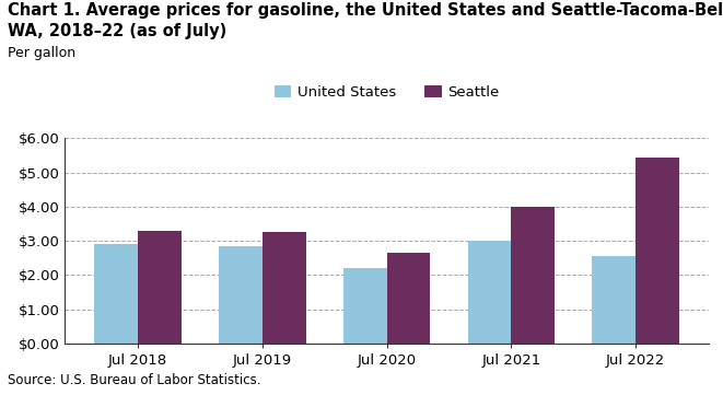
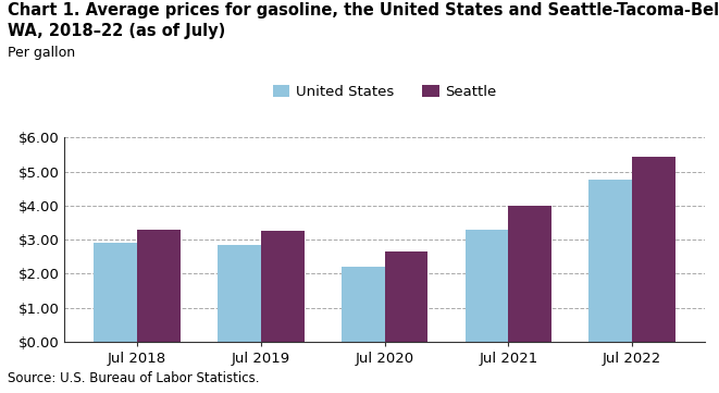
United States/Jul 2021: $3.00 -> $3.30
United States/Jul 2022: $2.55 -> $4.77
